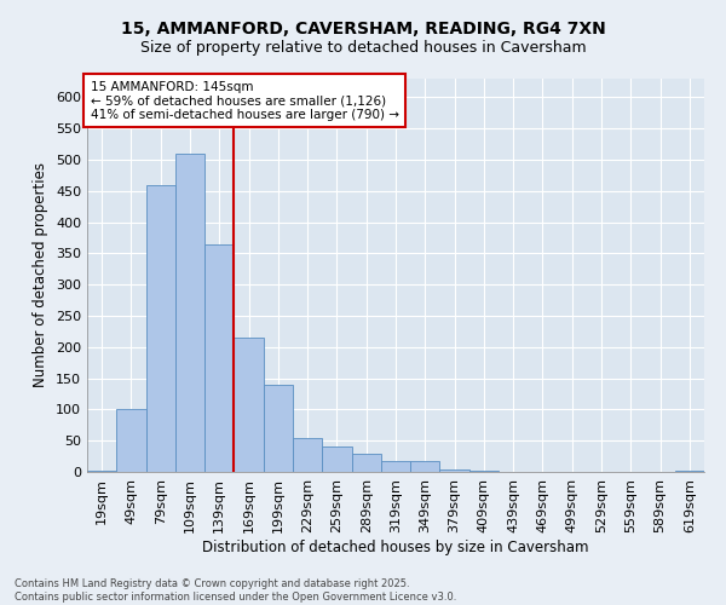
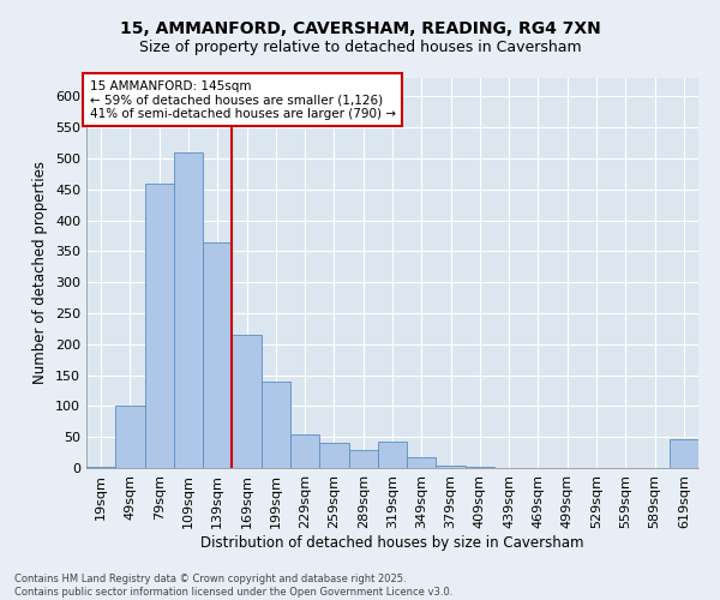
319sqm: 18 -> 42
619sqm: 2 -> 46
